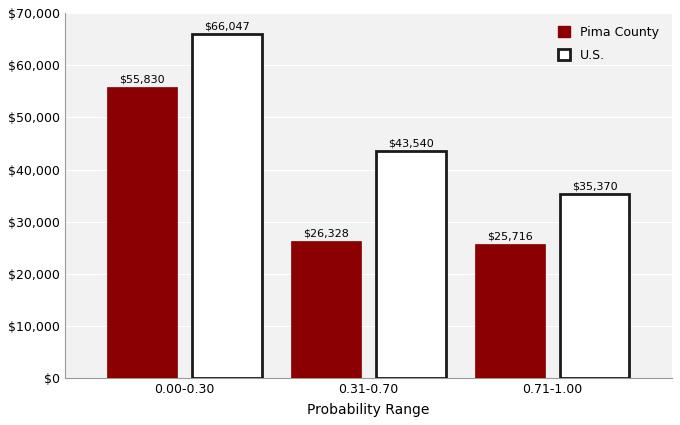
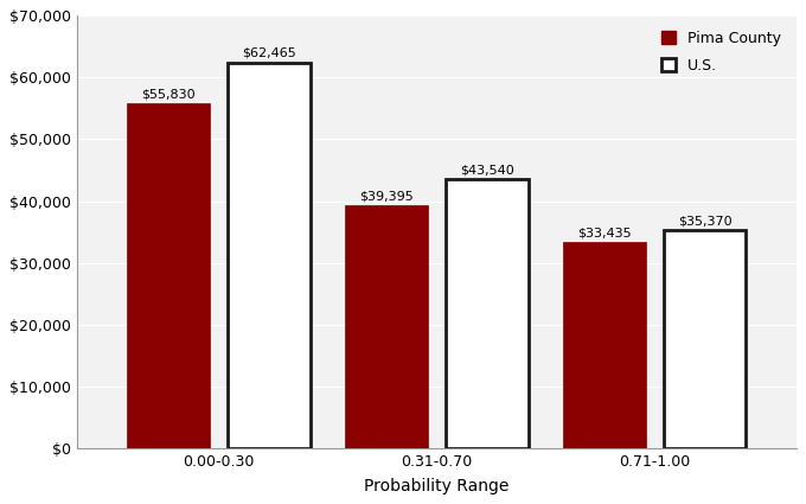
U.S./0.00-0.30: $66,047 -> $62,465
Pima County/0.31-0.70: $26,328 -> $39,395
Pima County/0.71-1.00: $25,716 -> $33,435
